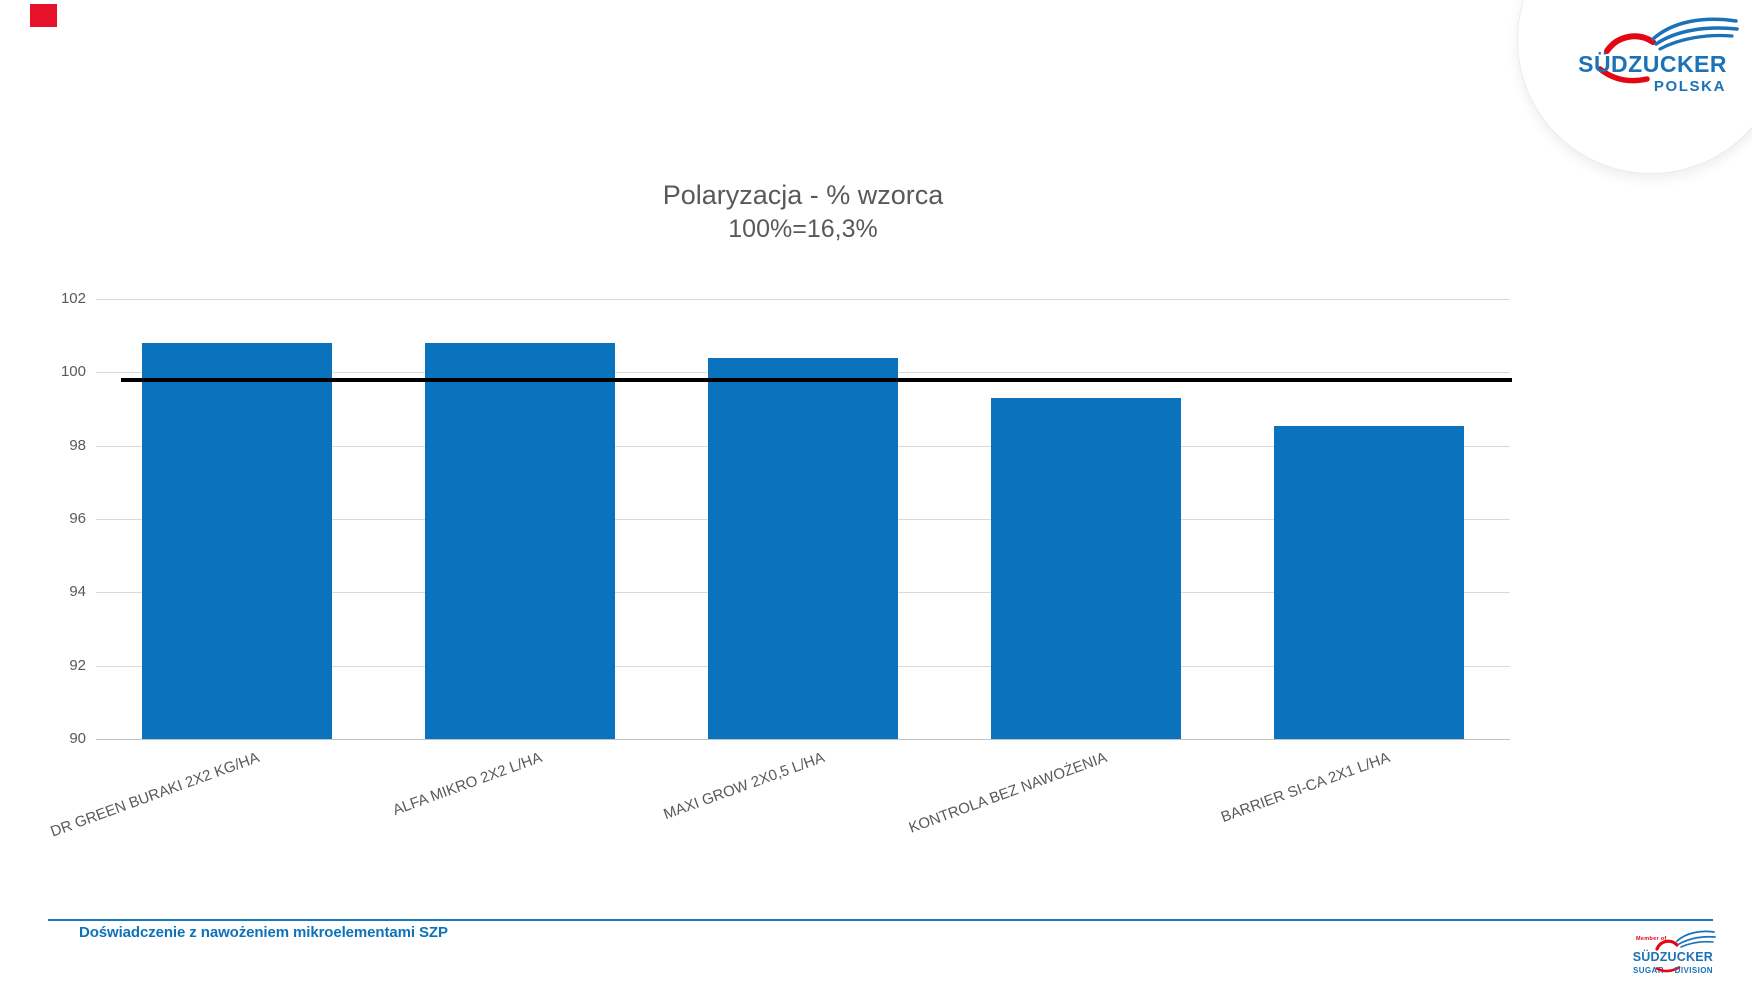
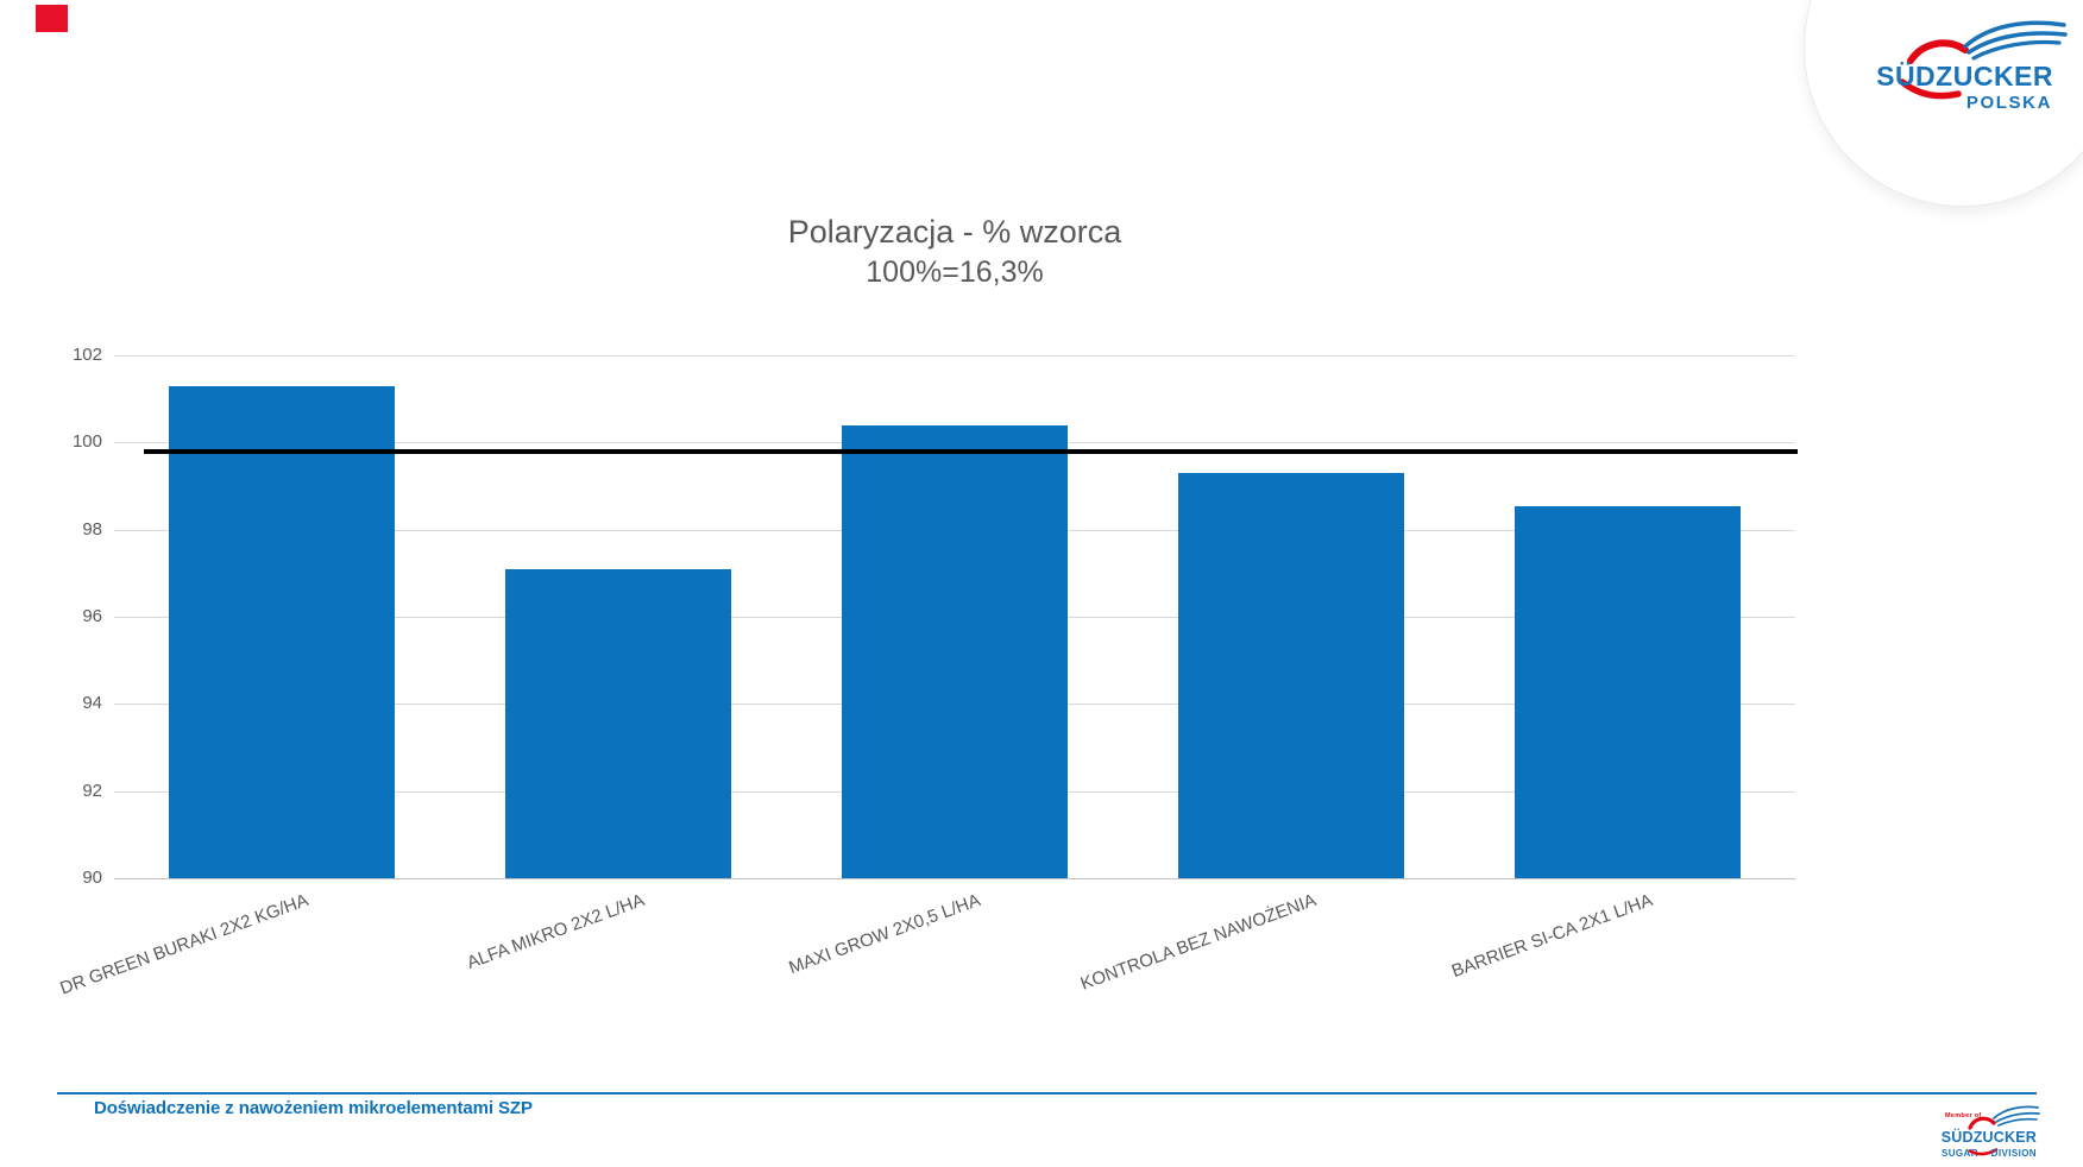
DR GREEN BURAKI 2X2 KG/HA: 100.8 -> 101.3
ALFA MIKRO 2X2 L/HA: 100.8 -> 97.1
